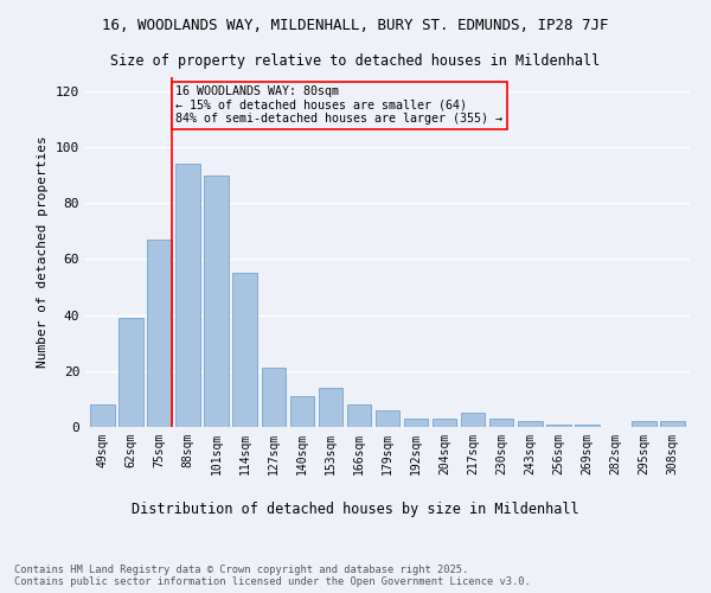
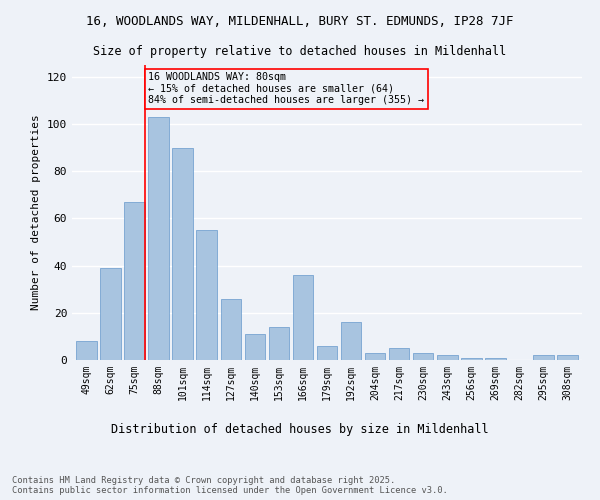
88sqm: 94 -> 103
127sqm: 21 -> 26
166sqm: 8 -> 36
192sqm: 3 -> 16
